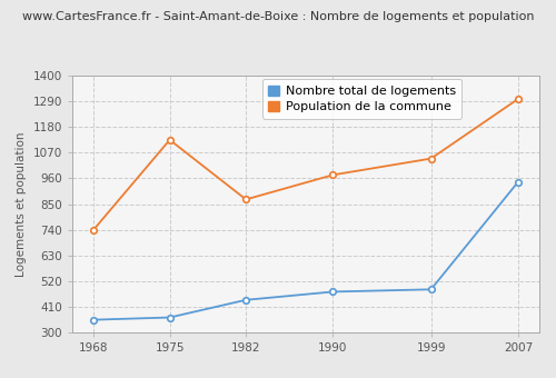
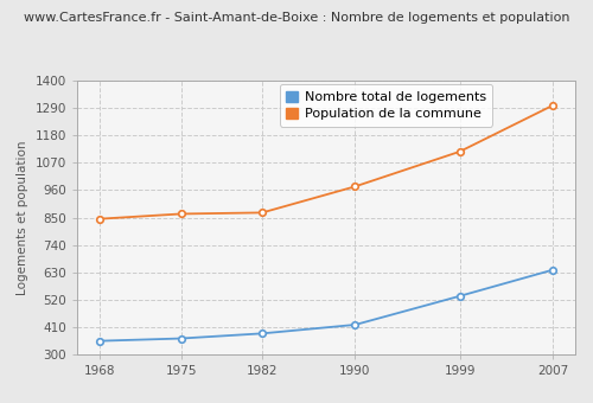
Population de la commune/1968: 740 -> 845
Population de la commune/1975: 1125 -> 865
Nombre total de logements/1982: 440 -> 385
Nombre total de logements/1990: 475 -> 420
Nombre total de logements/1999: 485 -> 535
Population de la commune/1999: 1045 -> 1115
Nombre total de logements/2007: 945 -> 640
